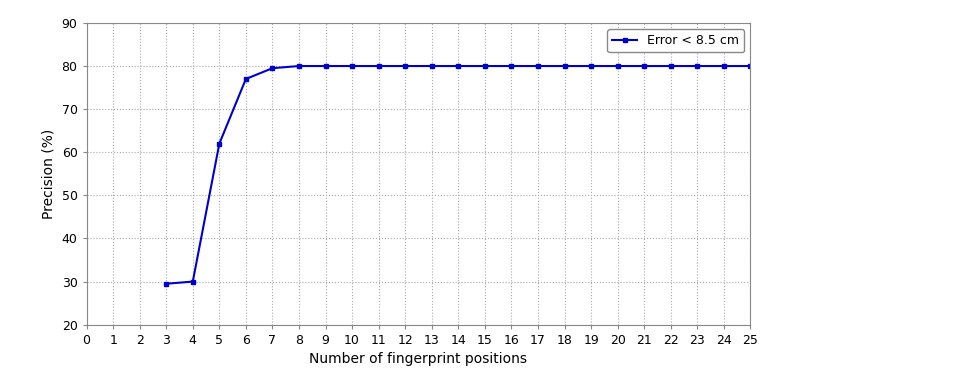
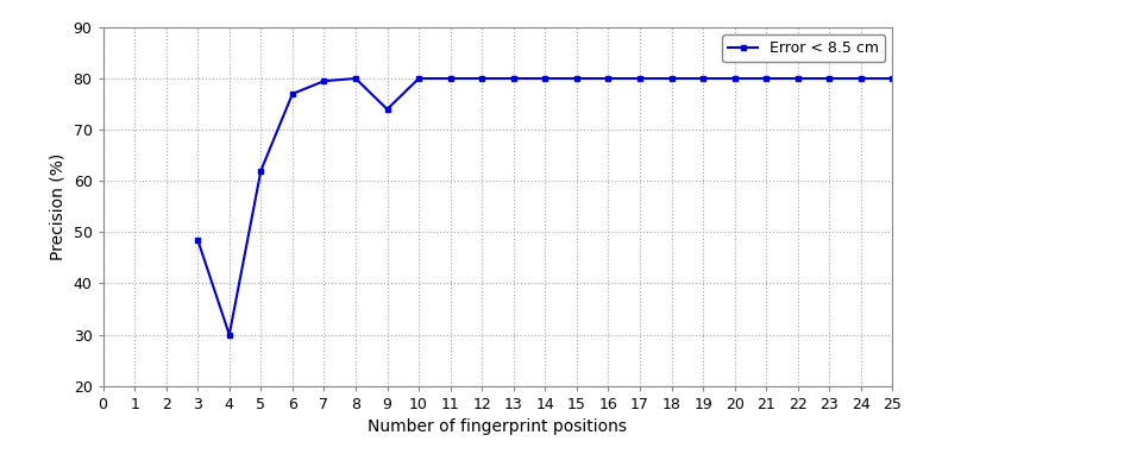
3: 29.5 -> 48.5
9: 80.0 -> 74.0
